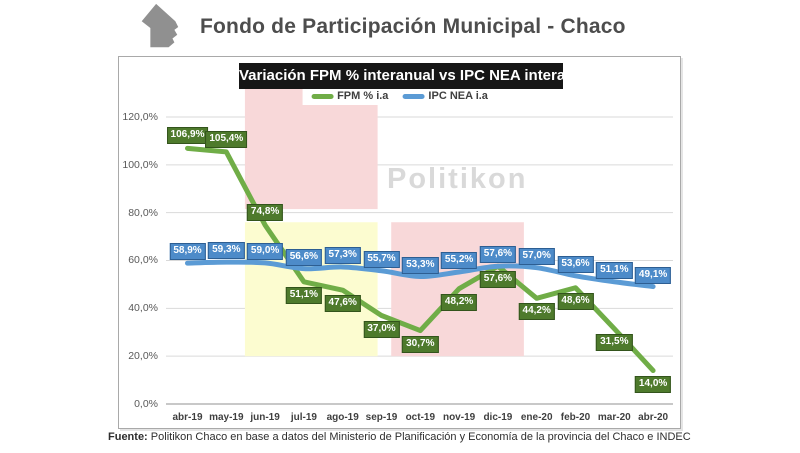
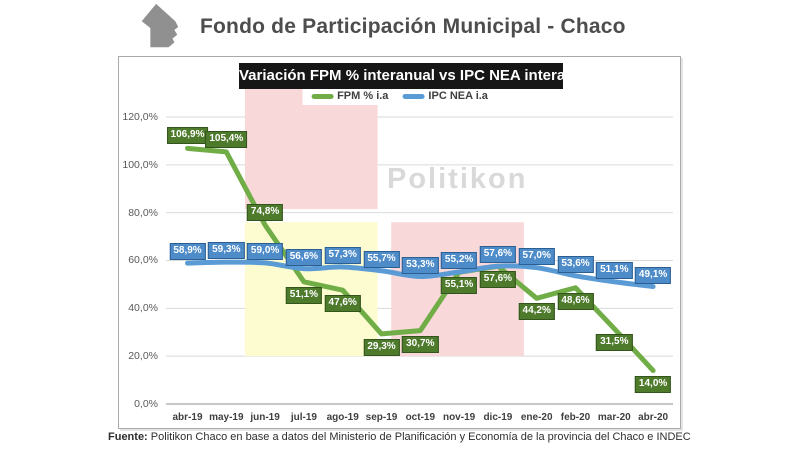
FPM % i.a/sep-19: 37,0% -> 29,3%
FPM % i.a/nov-19: 48,2% -> 55,1%
